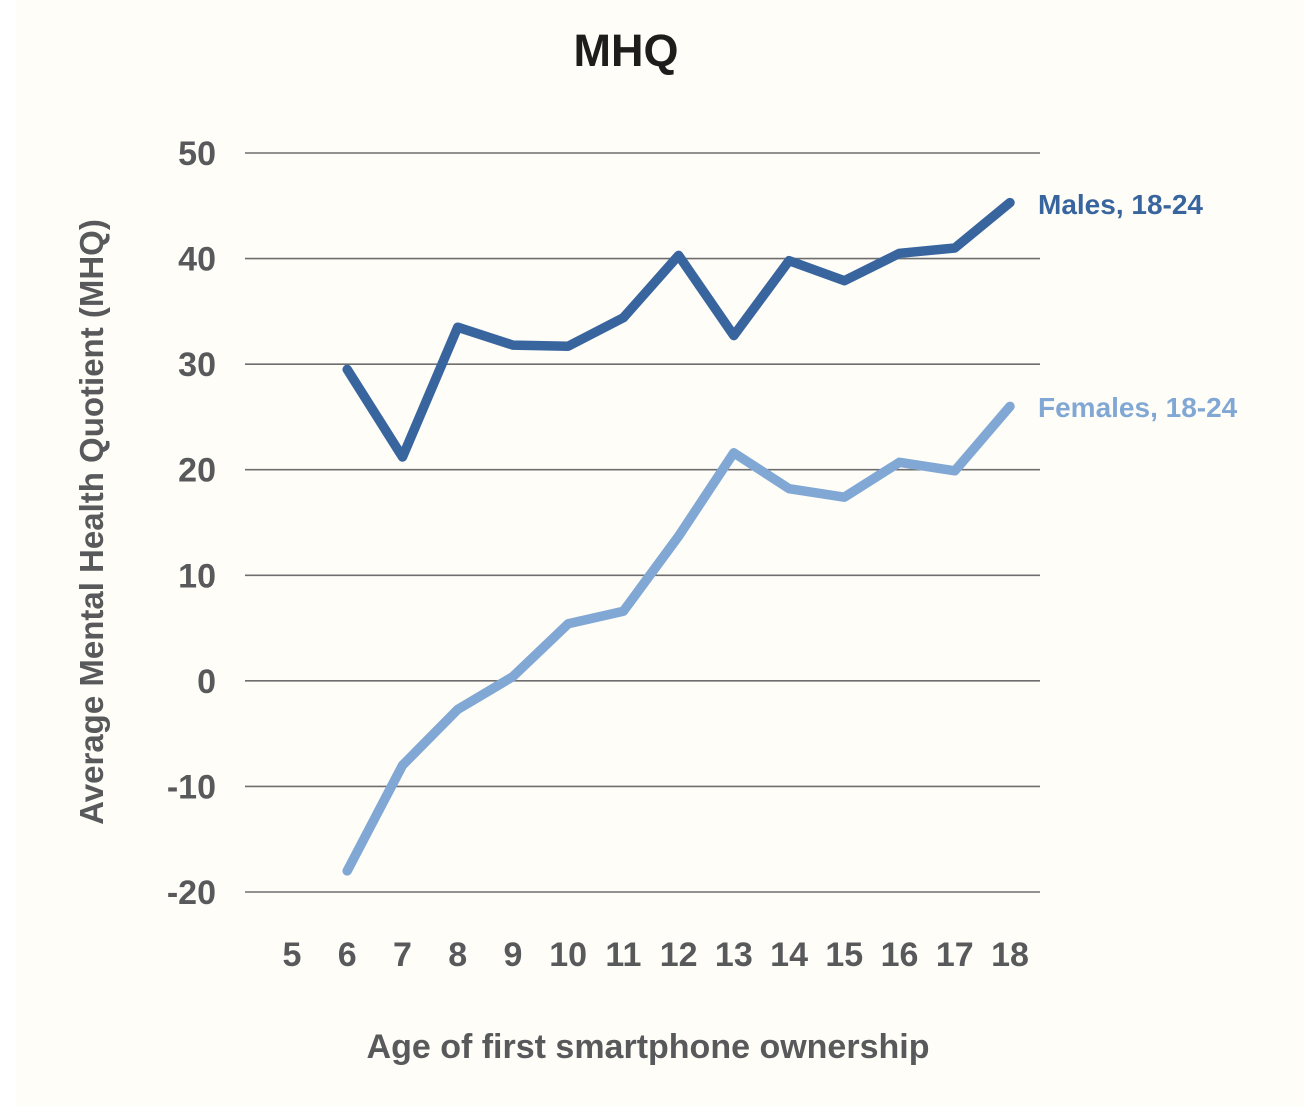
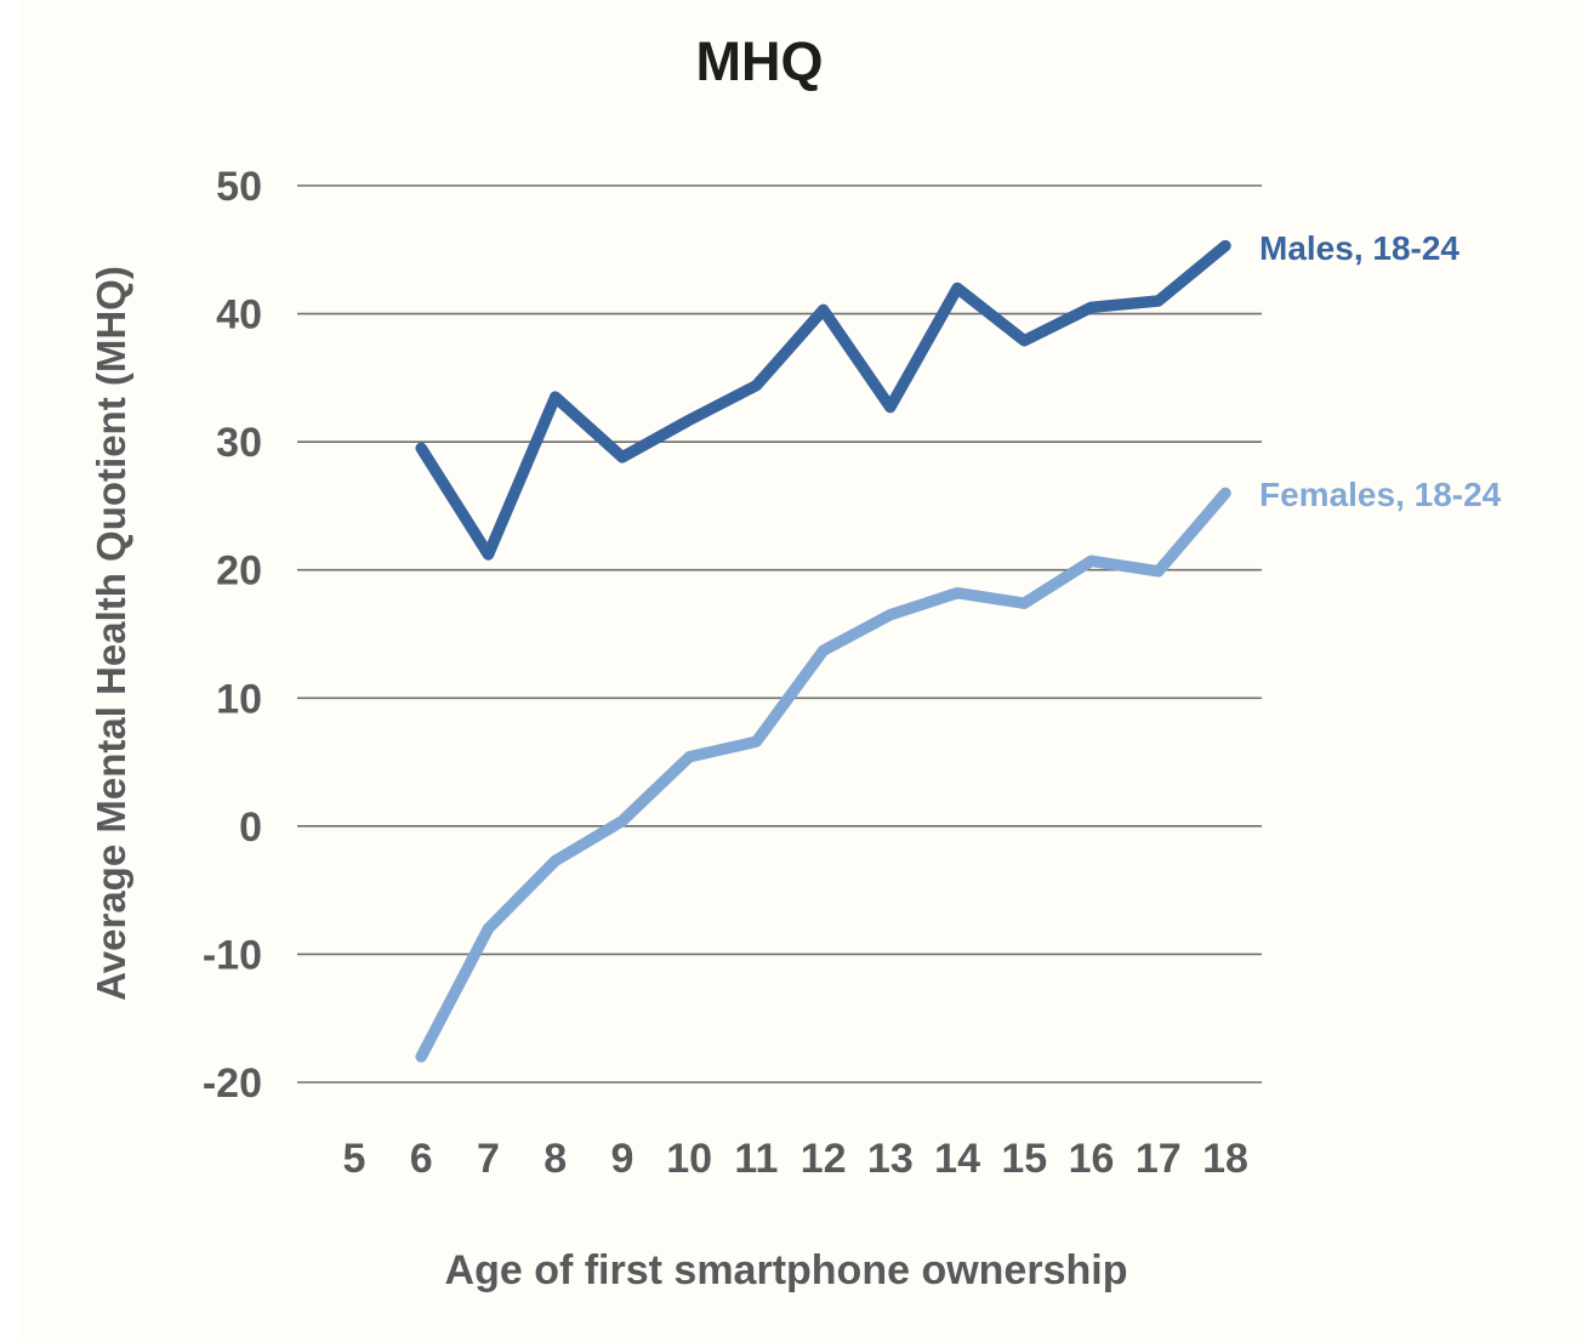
Males, 18-24/9: 31.8 -> 28.8
Females, 18-24/13: 21.6 -> 16.5
Males, 18-24/14: 39.8 -> 42.0
